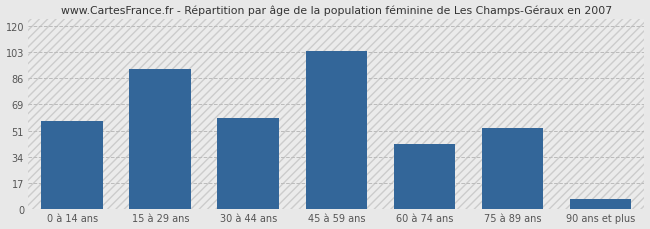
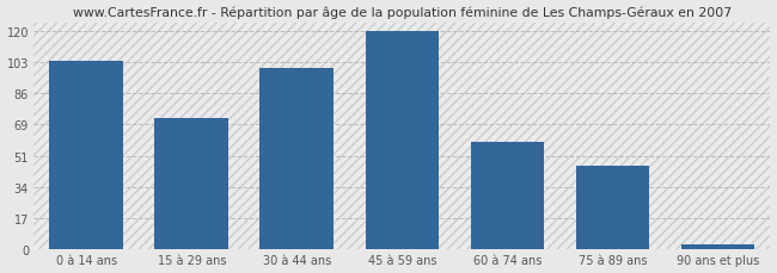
0 à 14 ans: 58 -> 104
15 à 29 ans: 92 -> 72
30 à 44 ans: 60 -> 100
45 à 59 ans: 104 -> 120
60 à 74 ans: 43 -> 59
75 à 89 ans: 53 -> 46
90 ans et plus: 7 -> 3
